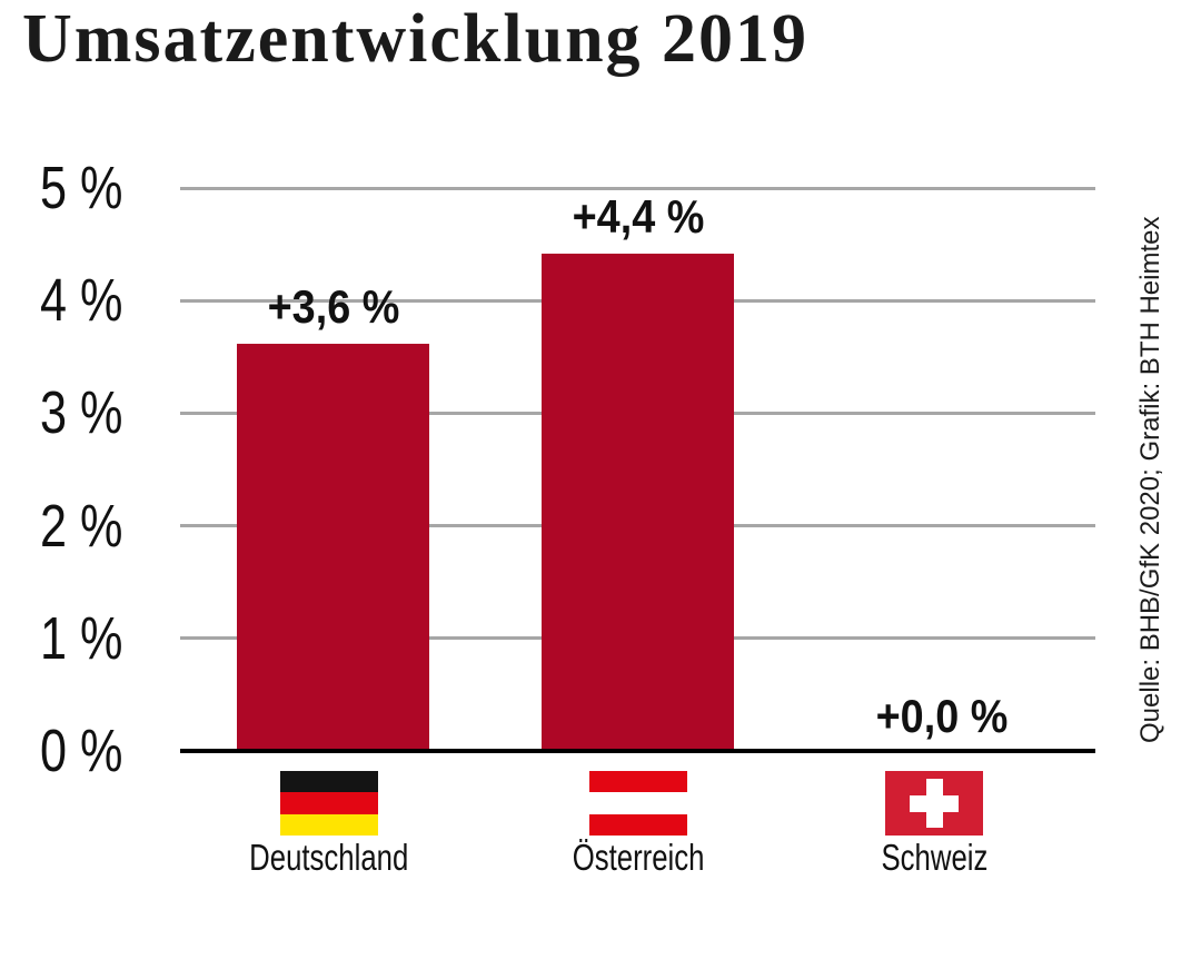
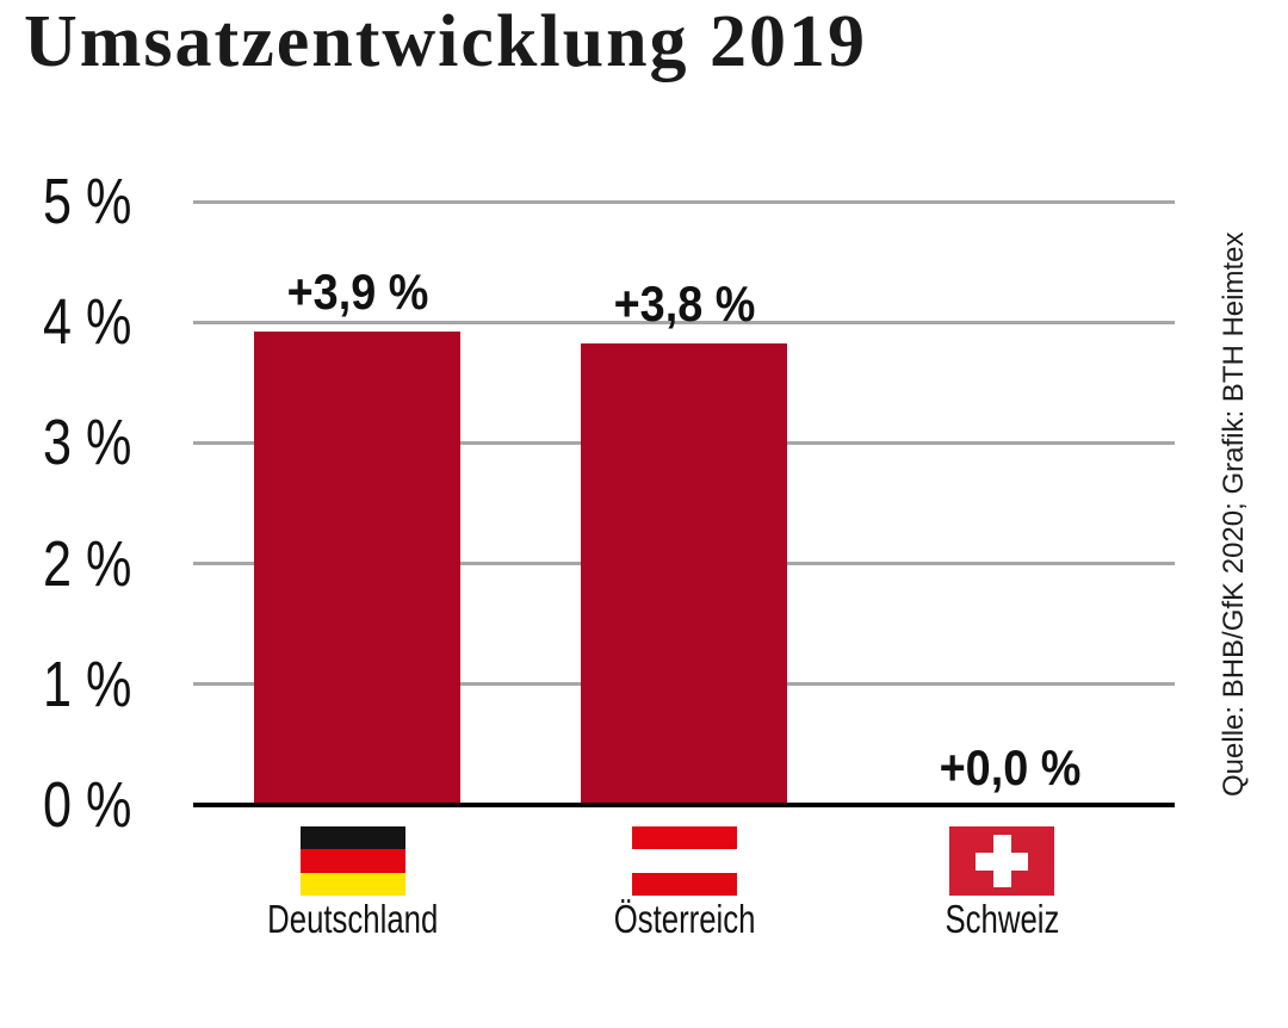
Deutschland: +3,6 -> +3,9
Österreich: +4,4 -> +3,8
